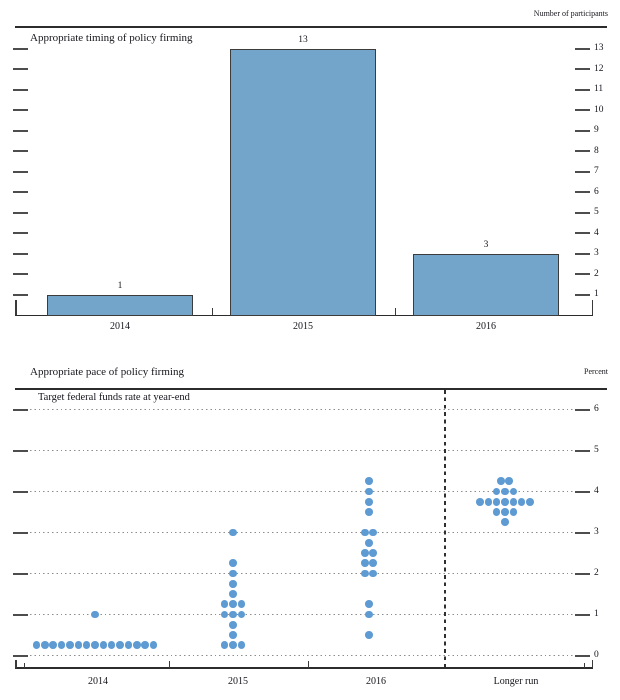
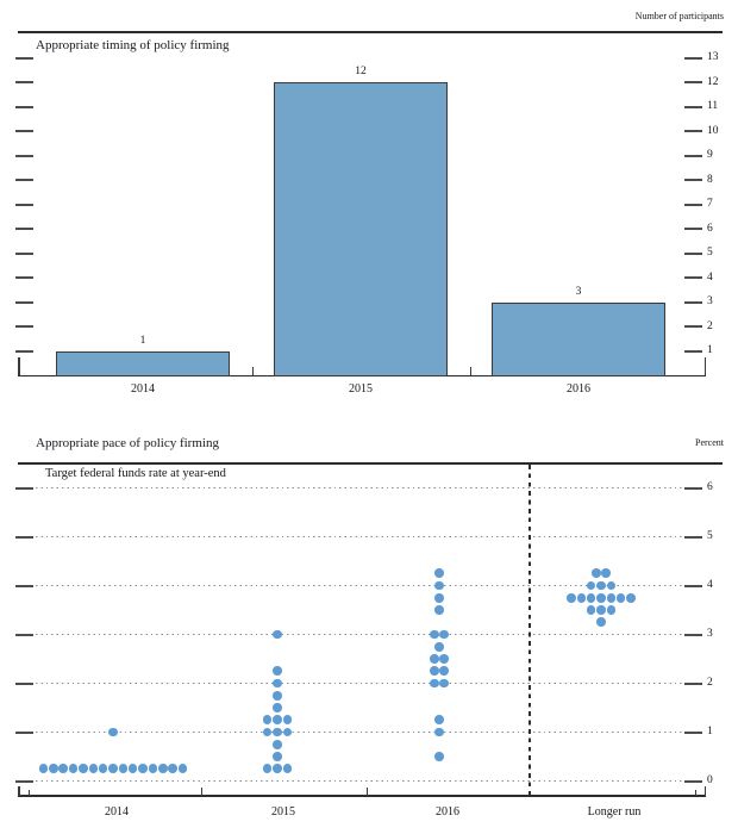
Appropriate timing of policy firming/2015: 13 -> 12
